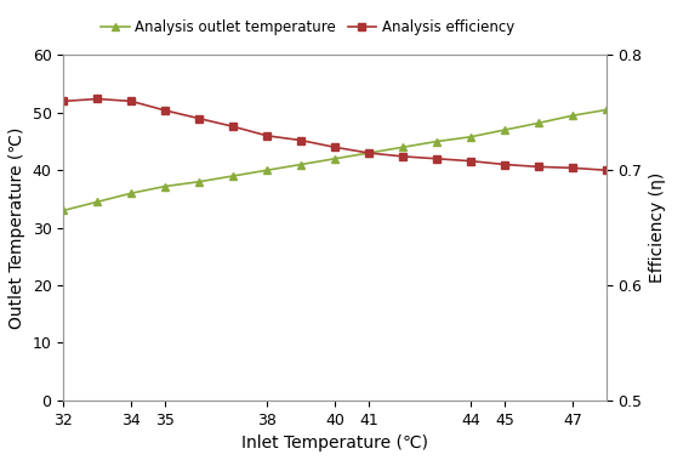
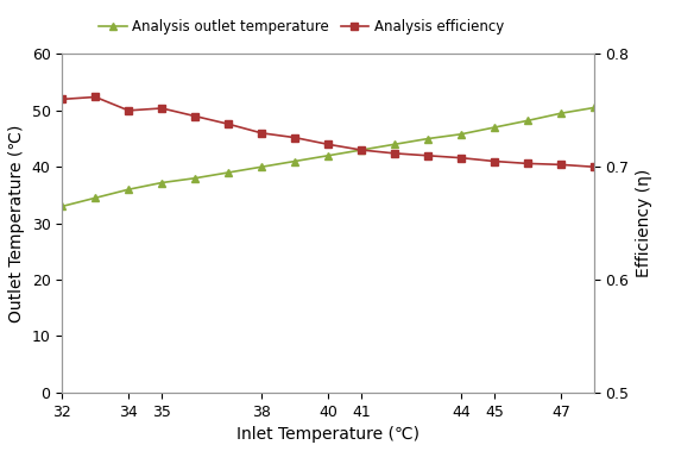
Analysis efficiency/34: 0.760 -> 0.750
